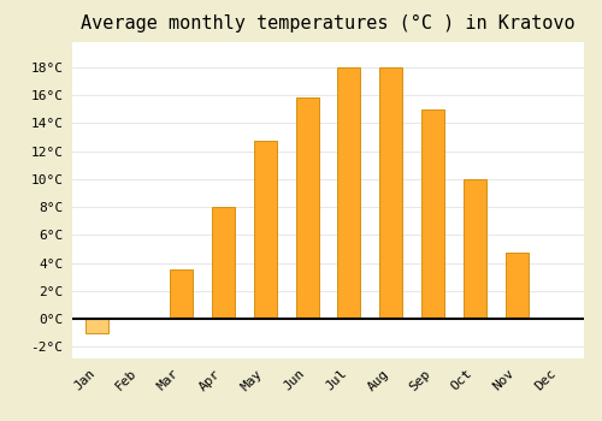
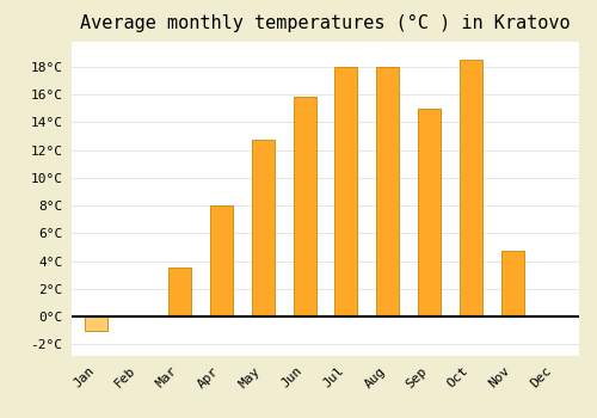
Oct: 10.0°C -> 18.5°C
